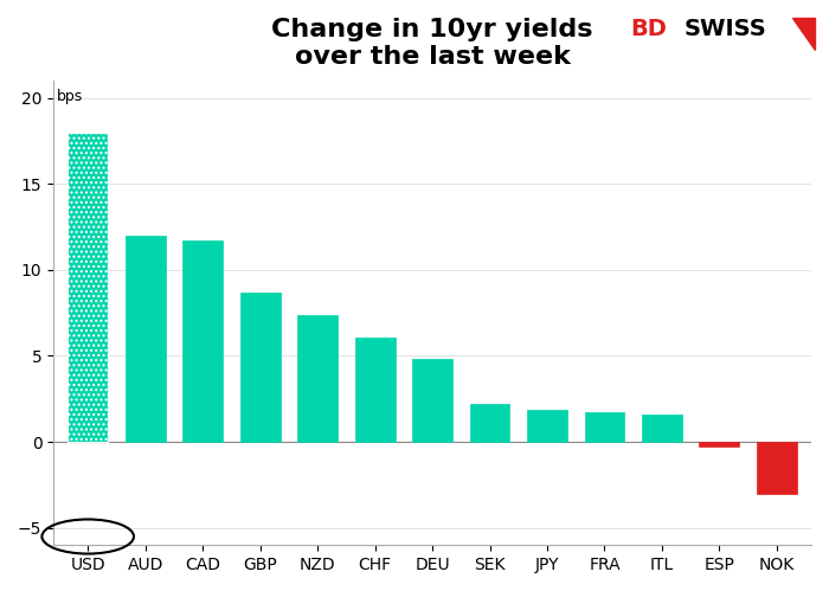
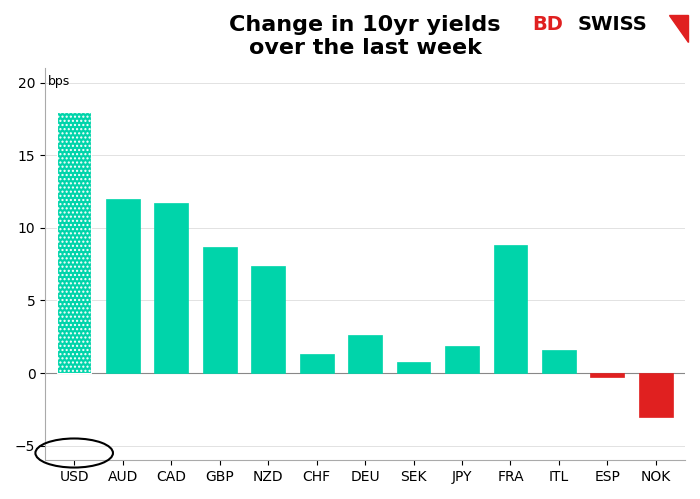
CHF: 6.1 -> 1.3
DEU: 4.8 -> 2.6
SEK: 2.2 -> 0.8
FRA: 1.7 -> 8.8
